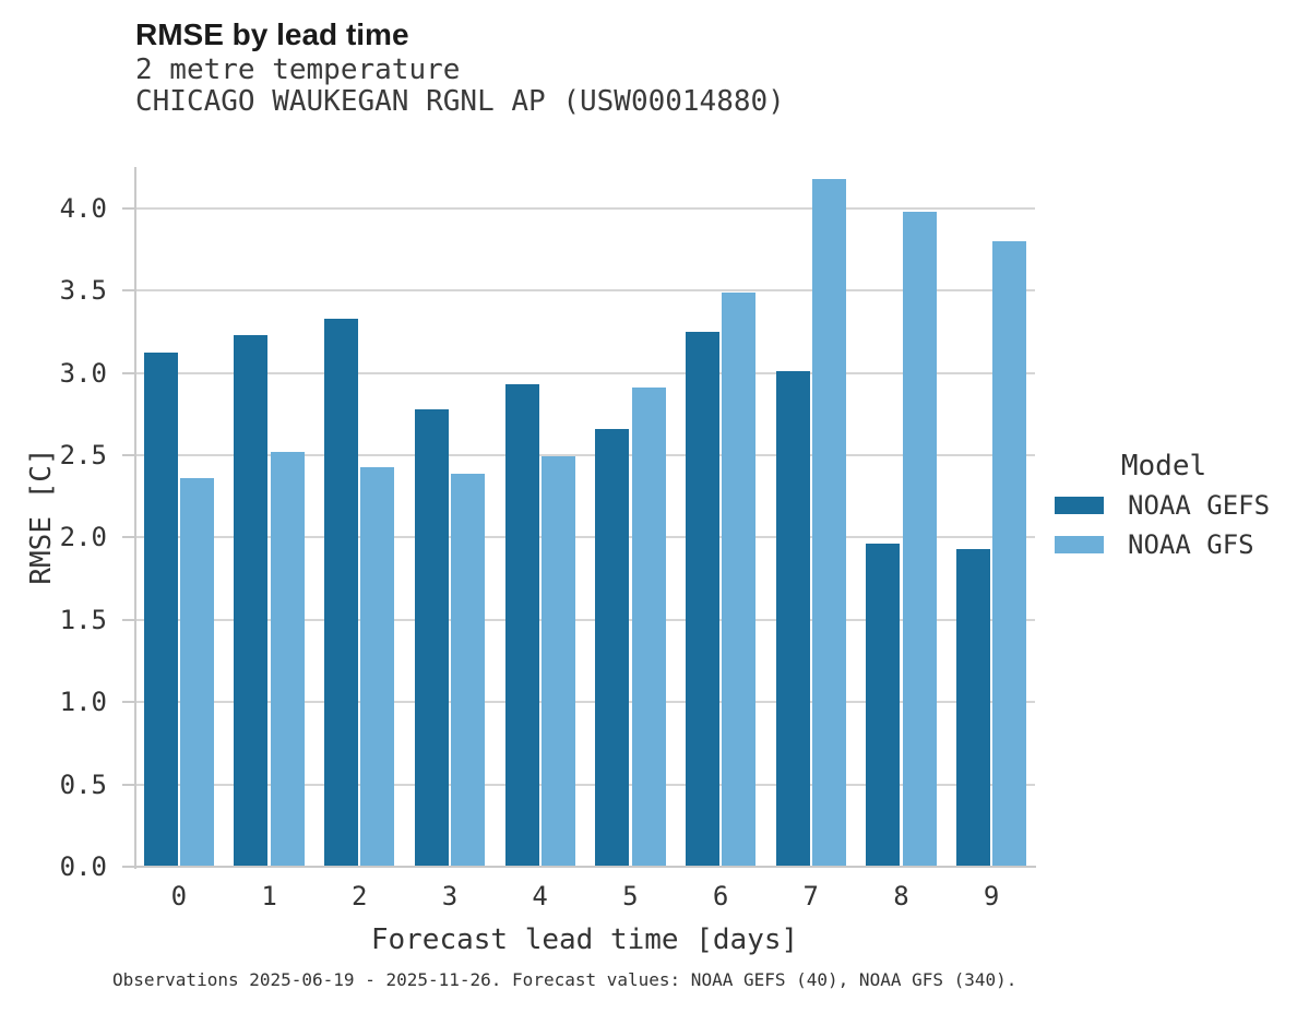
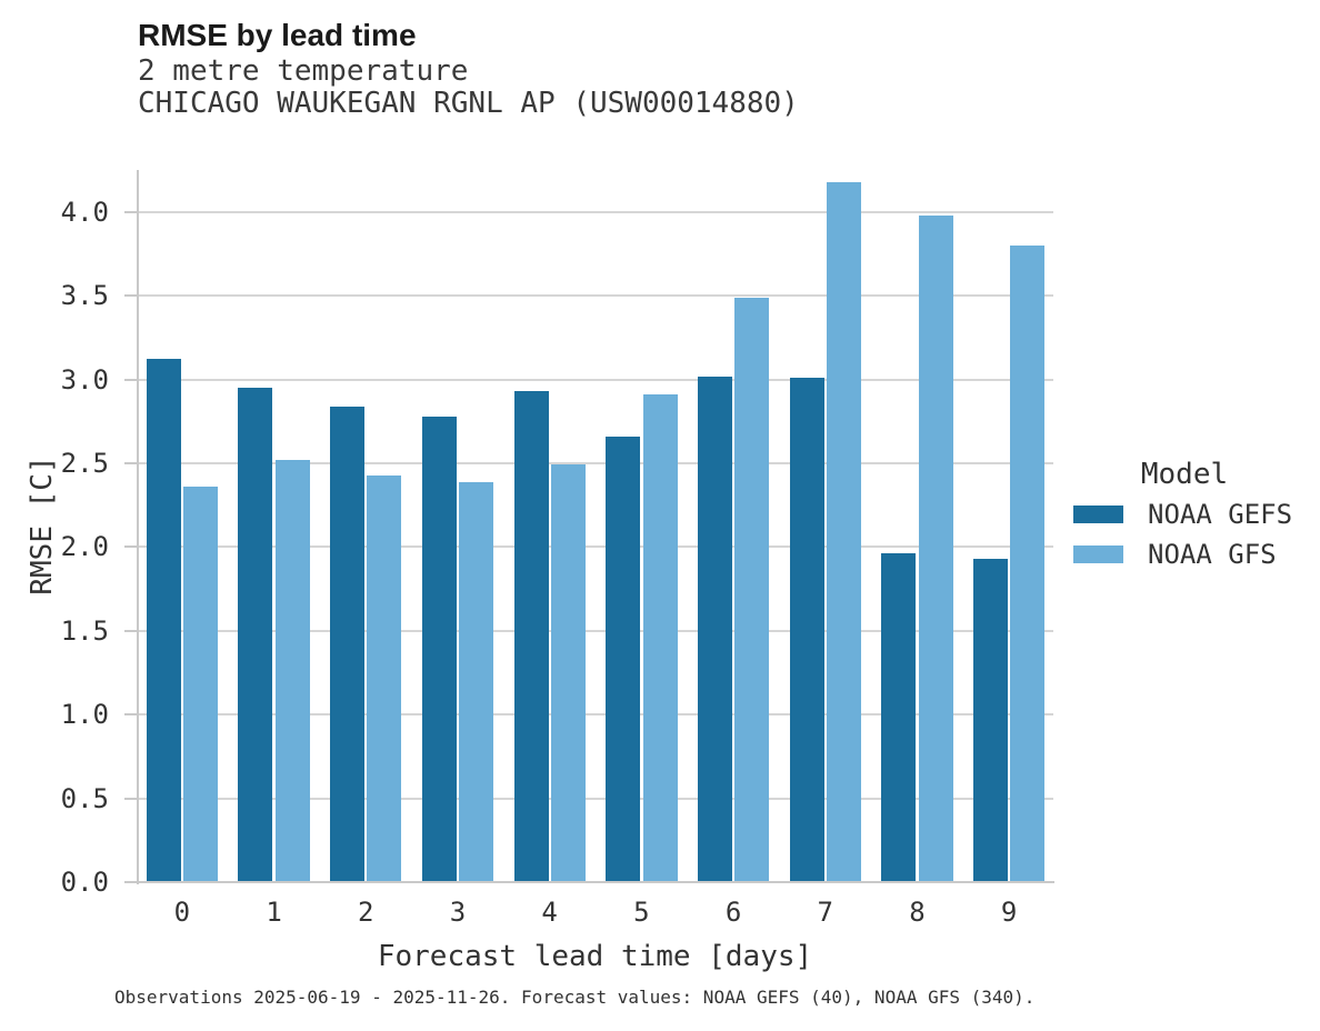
NOAA GEFS/1: 3.23 -> 2.95
NOAA GEFS/2: 3.33 -> 2.84
NOAA GEFS/6: 3.25 -> 3.02
